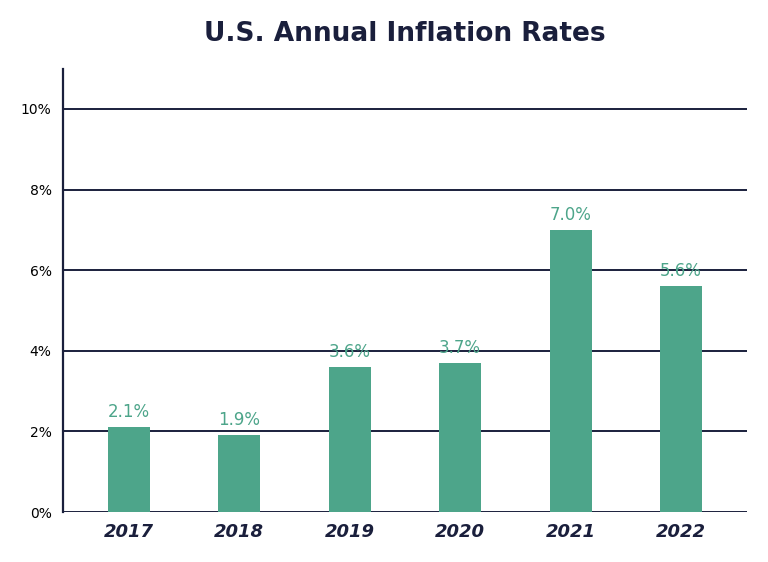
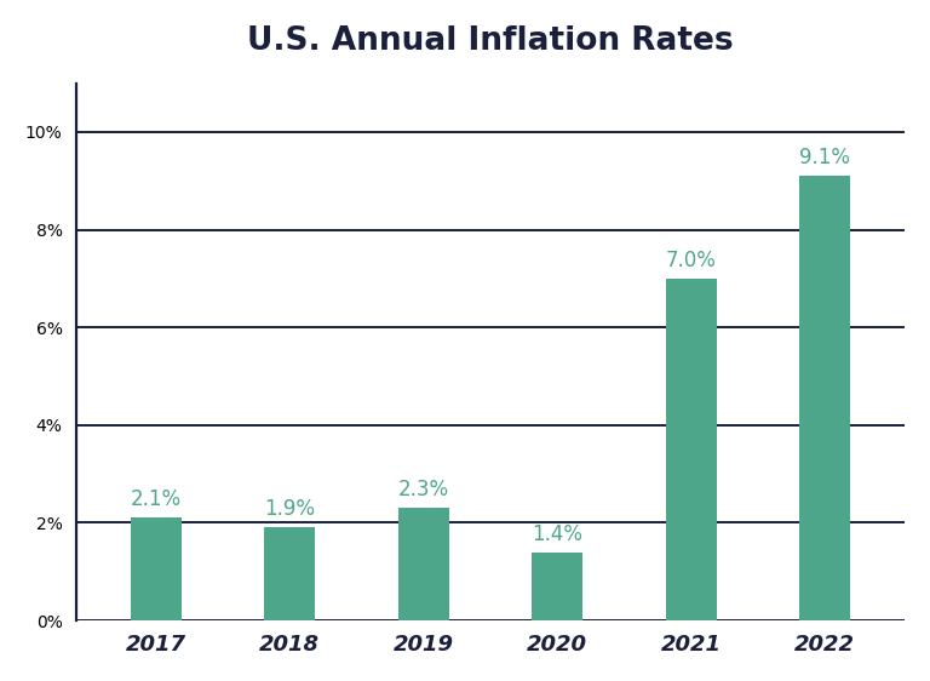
2019: 3.6% -> 2.3%
2020: 3.7% -> 1.4%
2022: 5.6% -> 9.1%
